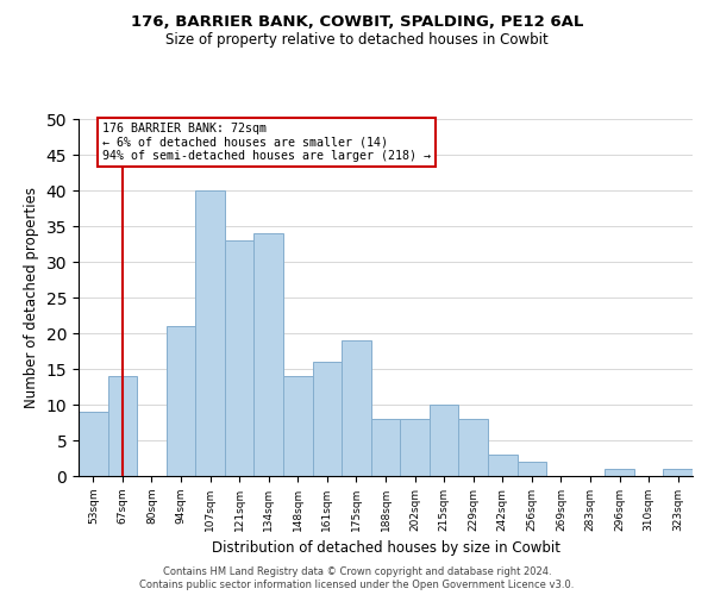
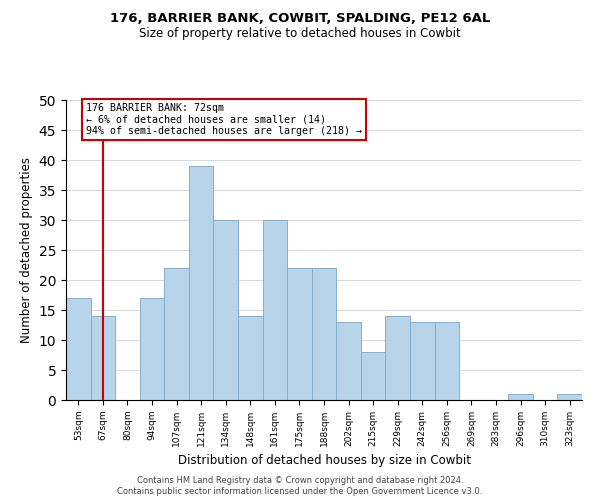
53sqm: 9 -> 17
94sqm: 21 -> 17
107sqm: 40 -> 22
121sqm: 33 -> 39
134sqm: 34 -> 30
161sqm: 16 -> 30
175sqm: 19 -> 22
188sqm: 8 -> 22
202sqm: 8 -> 13
215sqm: 10 -> 8
229sqm: 8 -> 14
242sqm: 3 -> 13
256sqm: 2 -> 13
